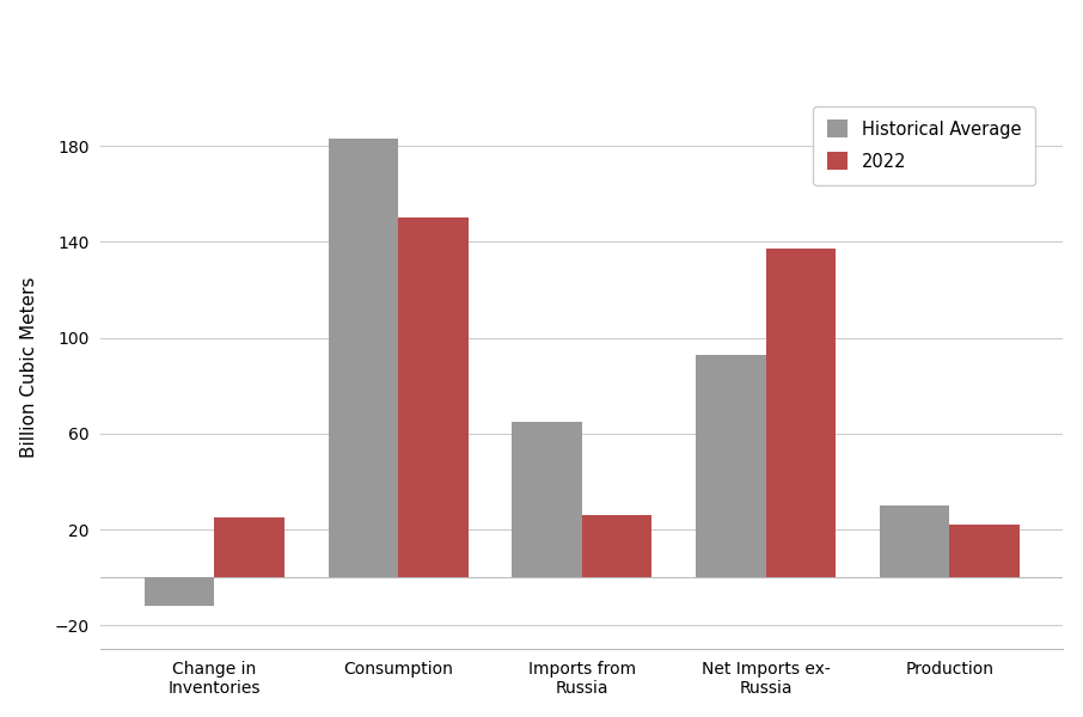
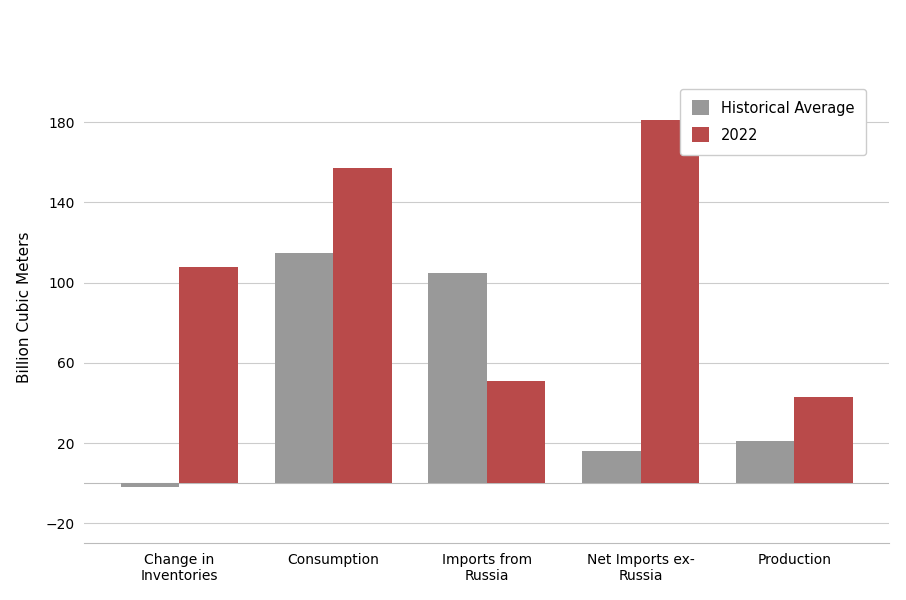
Historical Average/Change in Inventories: -12 -> -2
2022/Change in Inventories: 25 -> 108
Historical Average/Consumption: 183 -> 115
2022/Consumption: 150 -> 157
Historical Average/Imports from Russia: 65 -> 105
2022/Imports from Russia: 26 -> 51
Historical Average/Net Imports ex- Russia: 93 -> 16
2022/Net Imports ex- Russia: 137 -> 181
Historical Average/Production: 30 -> 21
2022/Production: 22 -> 43
